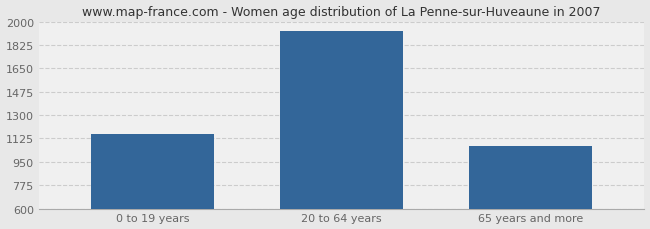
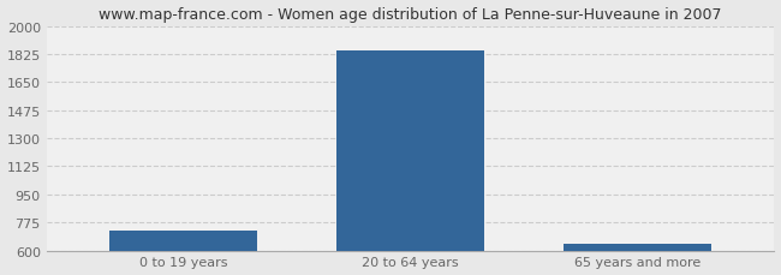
0 to 19 years: 1160 -> 720
20 to 64 years: 1930 -> 1850
65 years and more: 1070 -> 640
